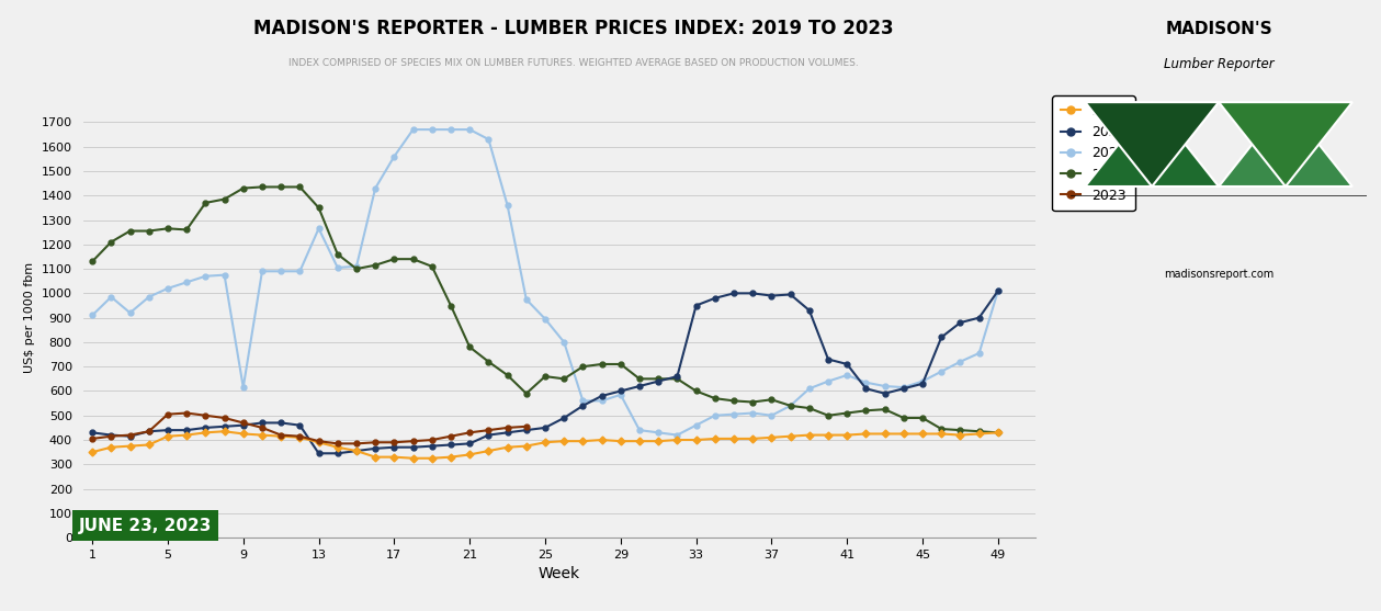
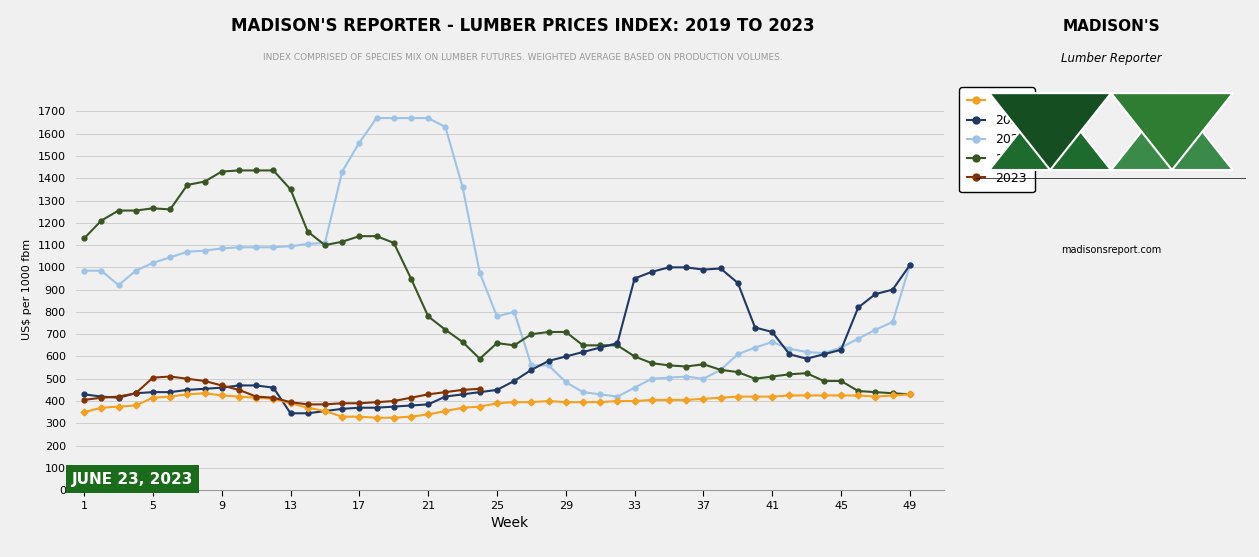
2021/1: 910 -> 985
2021/9: 615 -> 1085
2021/13: 1265 -> 1095
2021/25: 895 -> 780
2021/29: 585 -> 485
